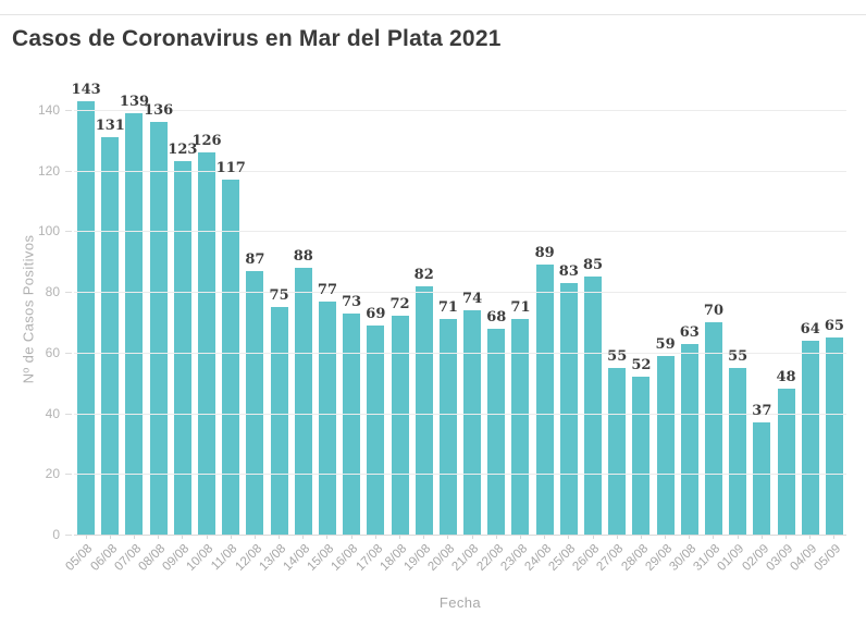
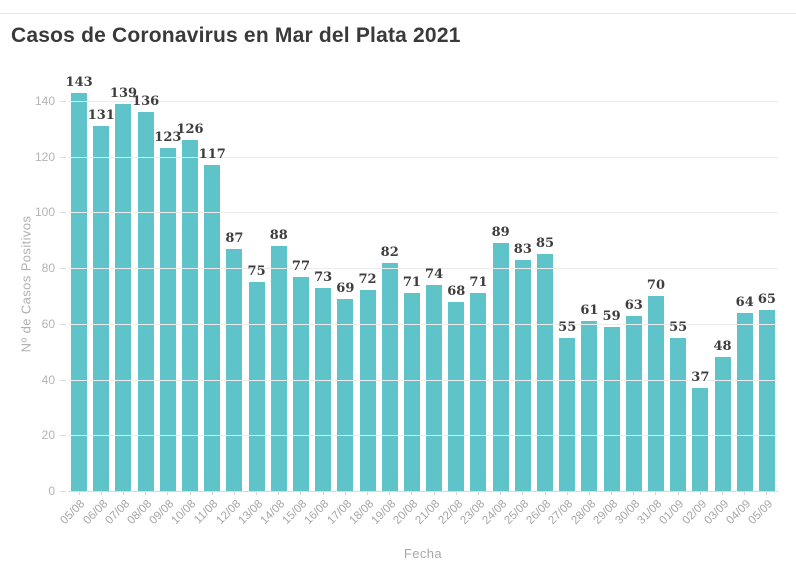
28/08: 52 -> 61
